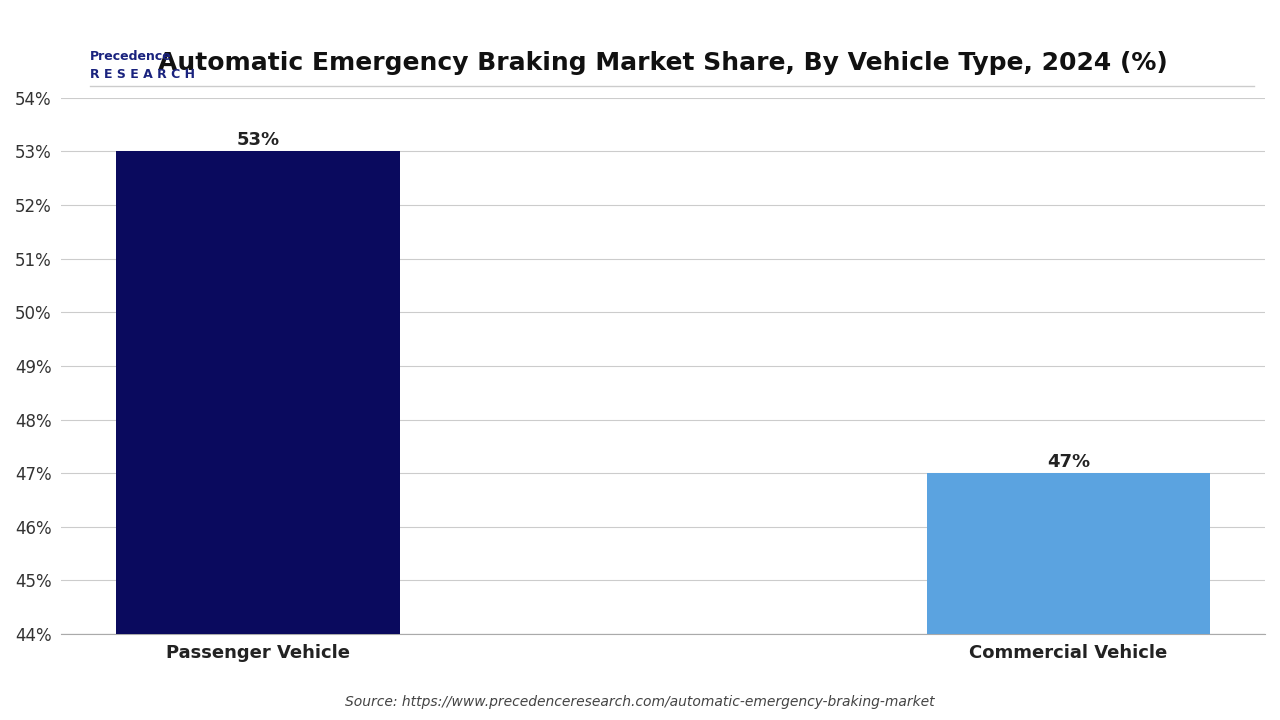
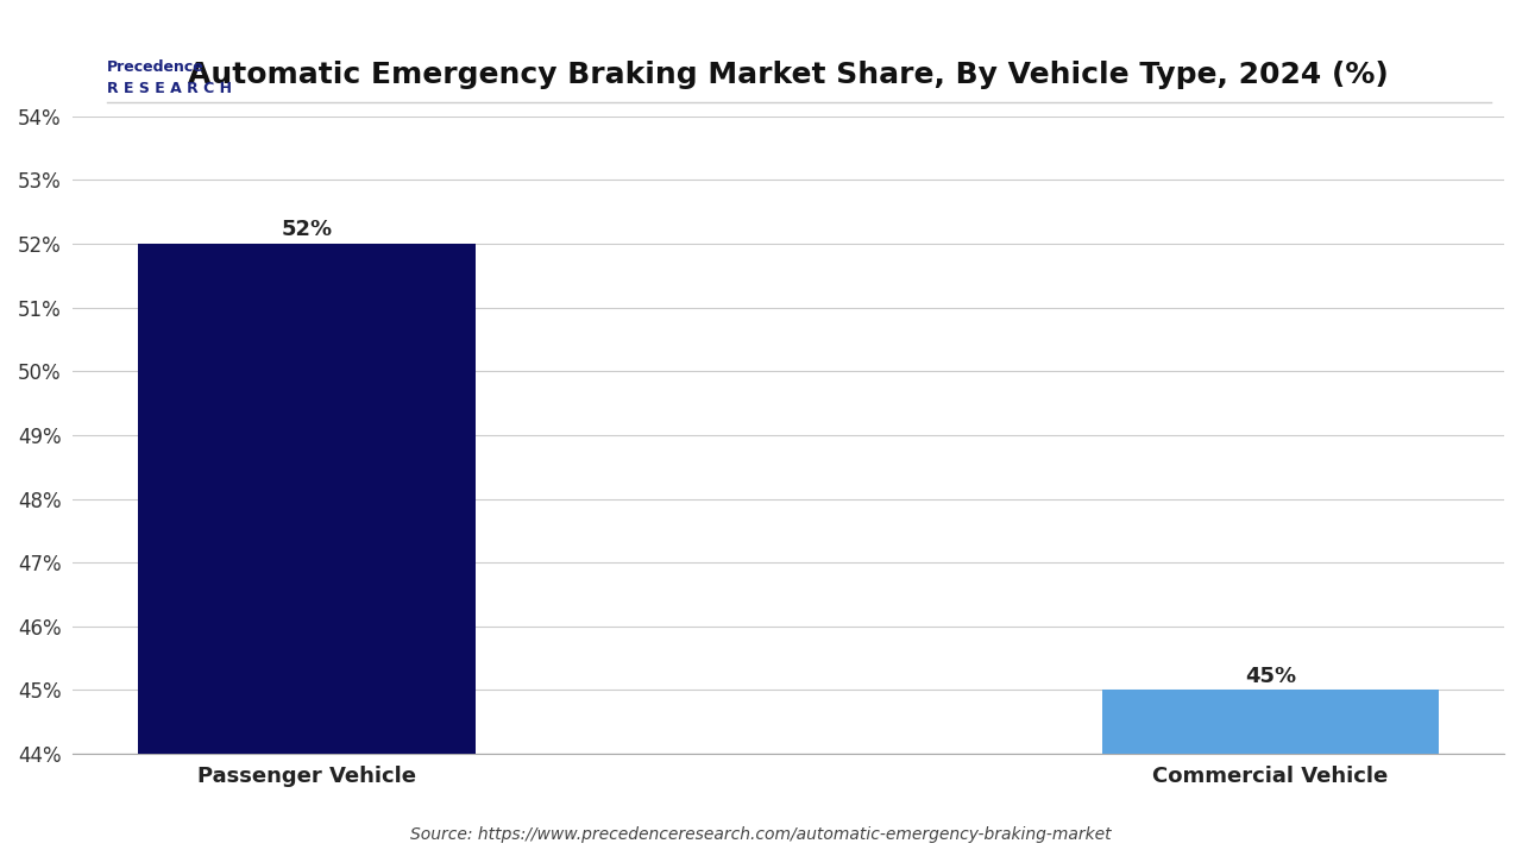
Passenger Vehicle: 53% -> 52%
Commercial Vehicle: 47% -> 45%
